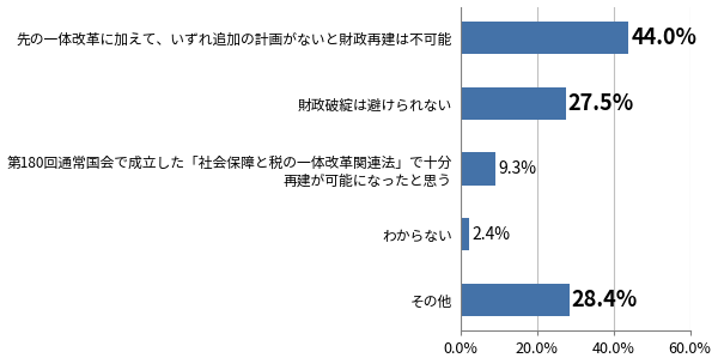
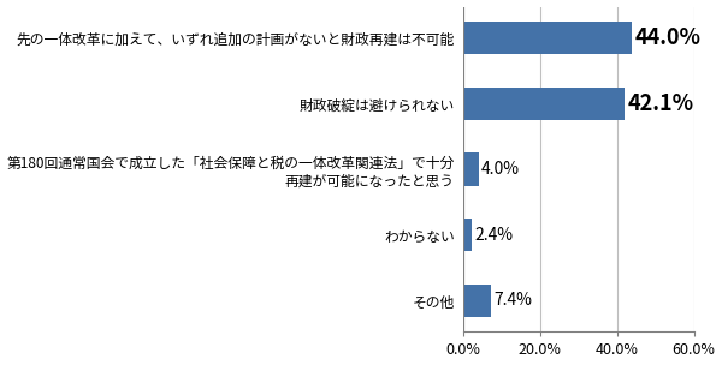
財政破綻は避けられない: 27.5% -> 42.1%
第180回通常国会で成立した「社会保障と税の一体改革関連法」で十分 再建が可能になったと思う: 9.3% -> 4.0%
その他: 28.4% -> 7.4%
